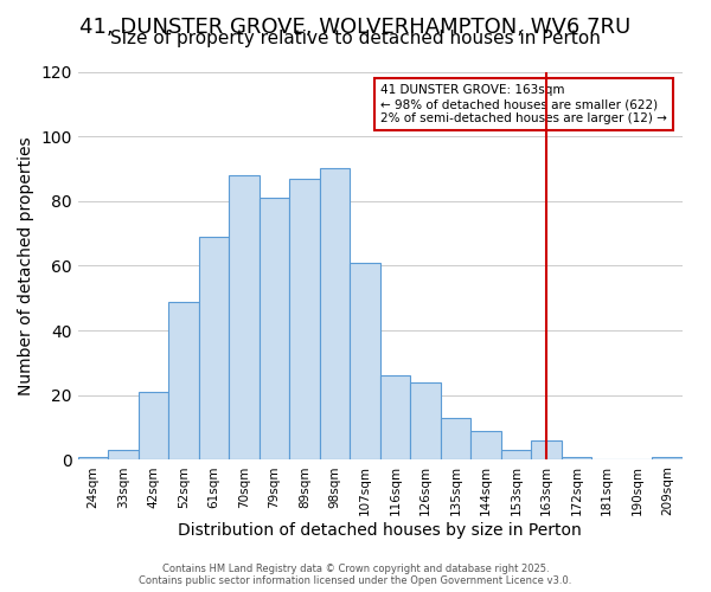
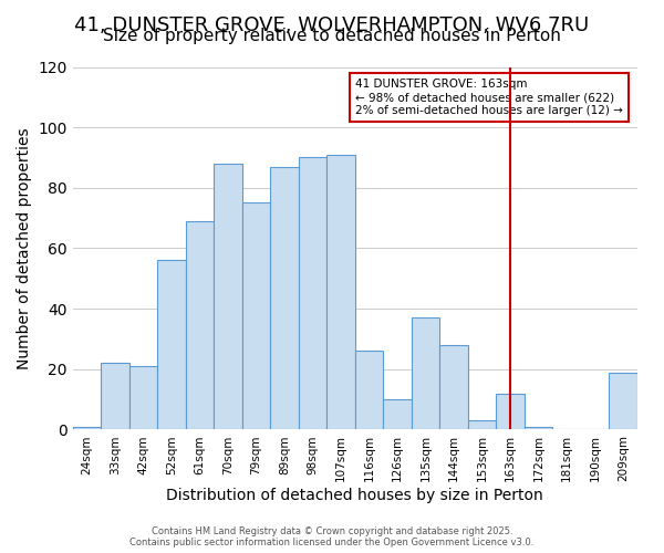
33sqm: 3 -> 22
52sqm: 49 -> 56
79sqm: 81 -> 75
107sqm: 61 -> 91
126sqm: 24 -> 10
135sqm: 13 -> 37
144sqm: 9 -> 28
163sqm: 6 -> 12
209sqm: 1 -> 19
